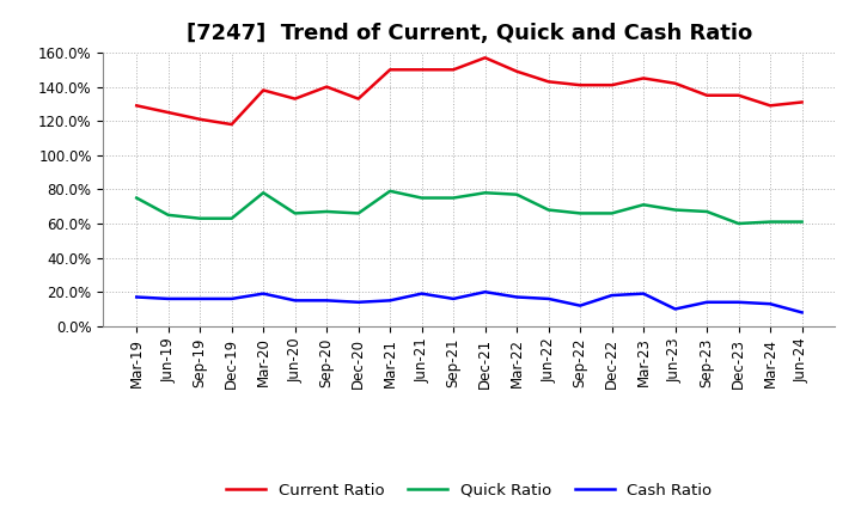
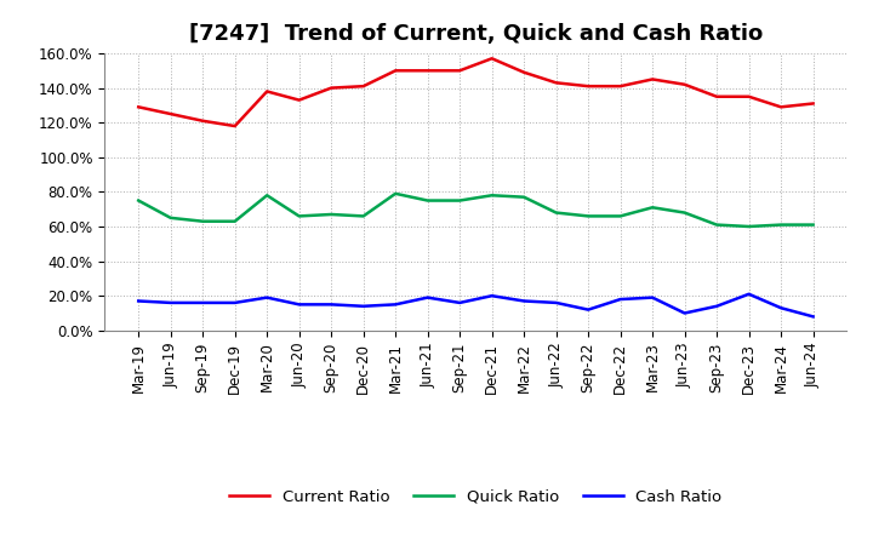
Current Ratio/Dec-20: 133% -> 141%
Quick Ratio/Sep-23: 67% -> 61%
Cash Ratio/Dec-23: 14% -> 21%
